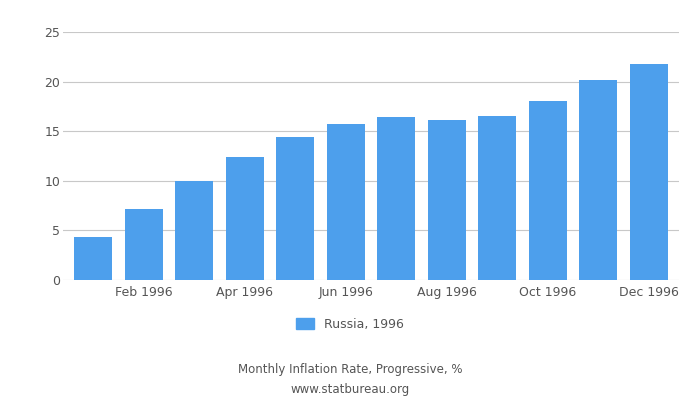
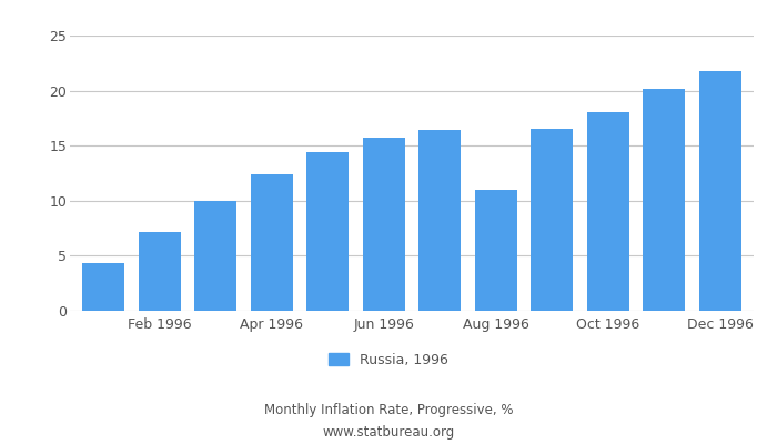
Aug 1996: 16.1 -> 11.0
